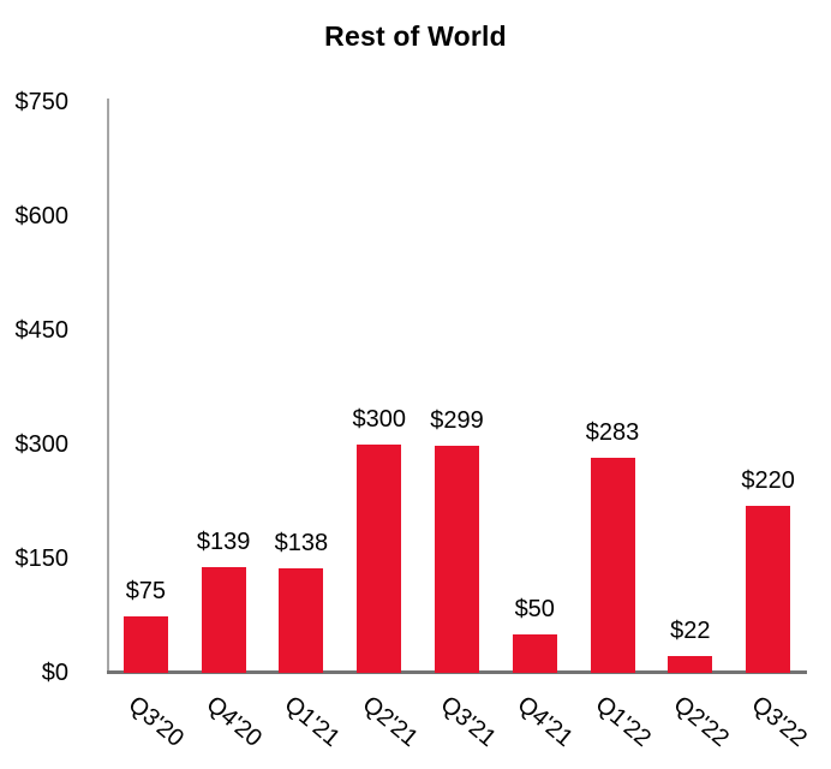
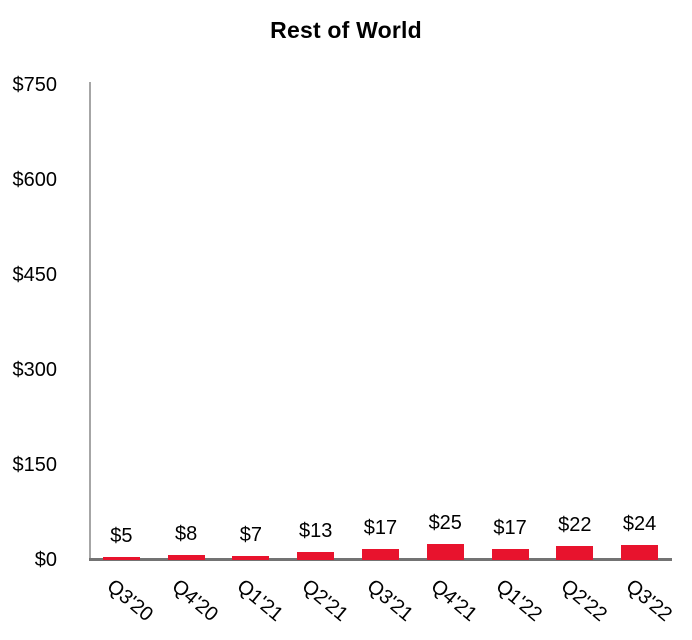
Q3'20: $75 -> $5
Q4'20: $139 -> $8
Q1'21: $138 -> $7
Q2'21: $300 -> $13
Q3'21: $299 -> $17
Q4'21: $50 -> $25
Q1'22: $283 -> $17
Q3'22: $220 -> $24
